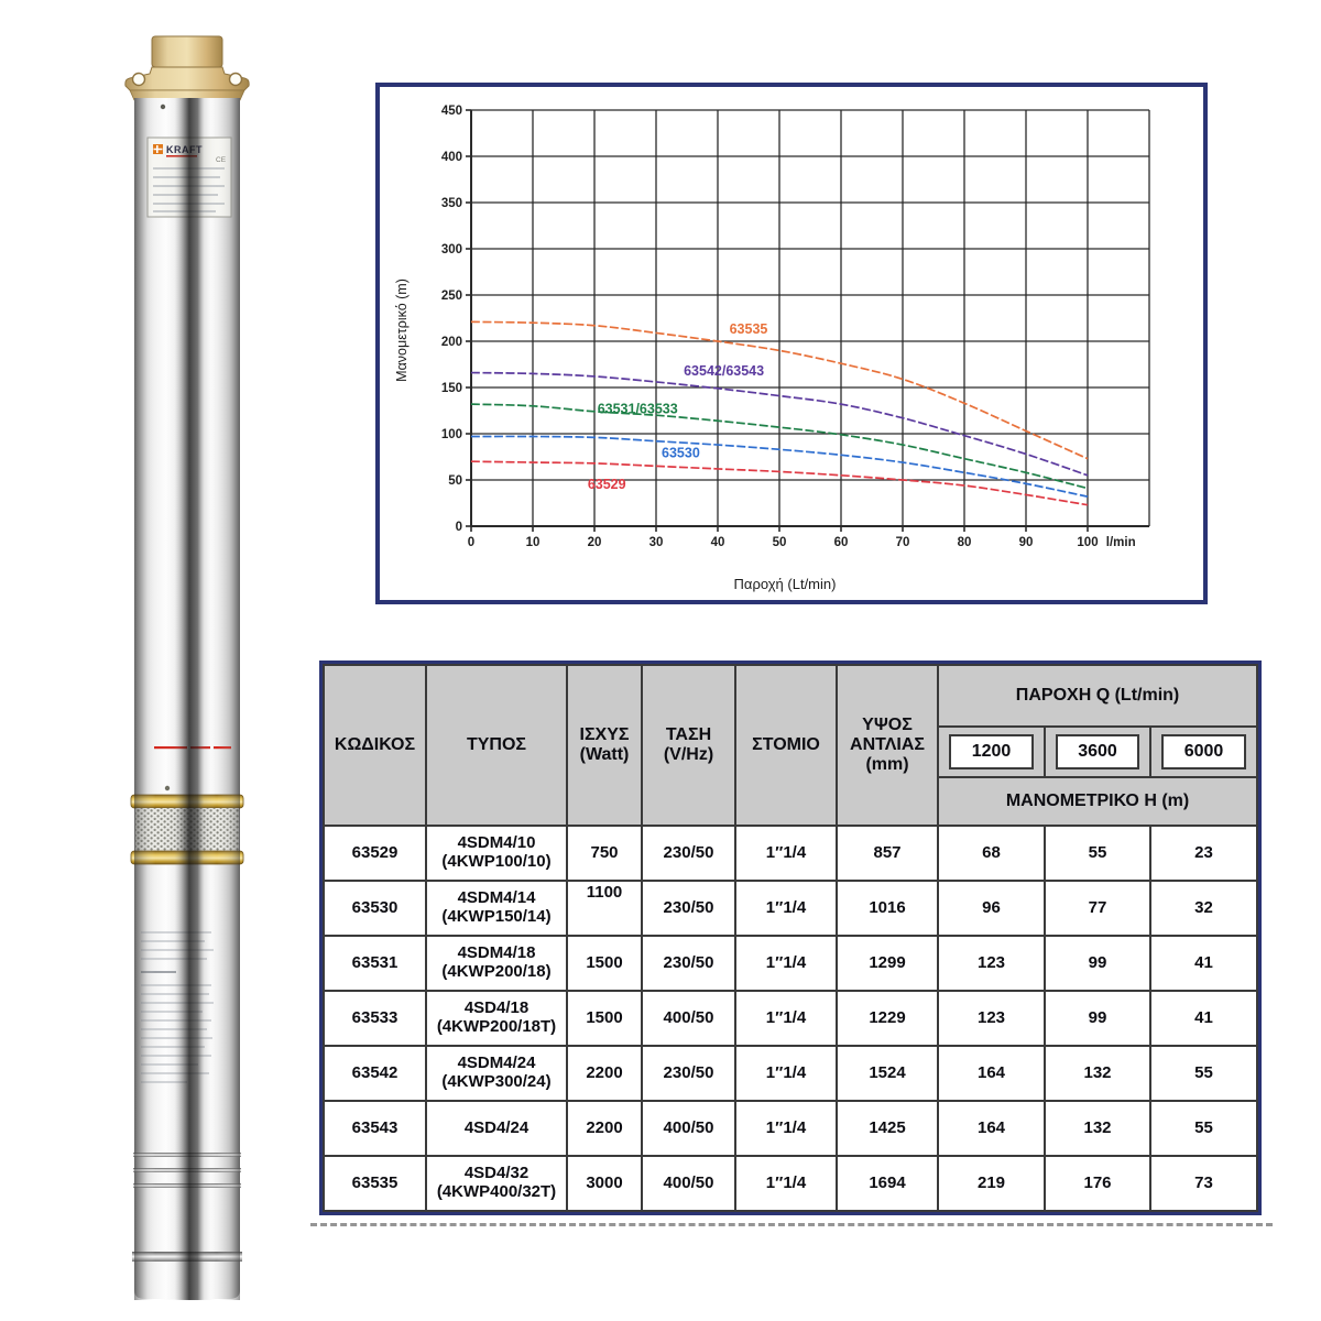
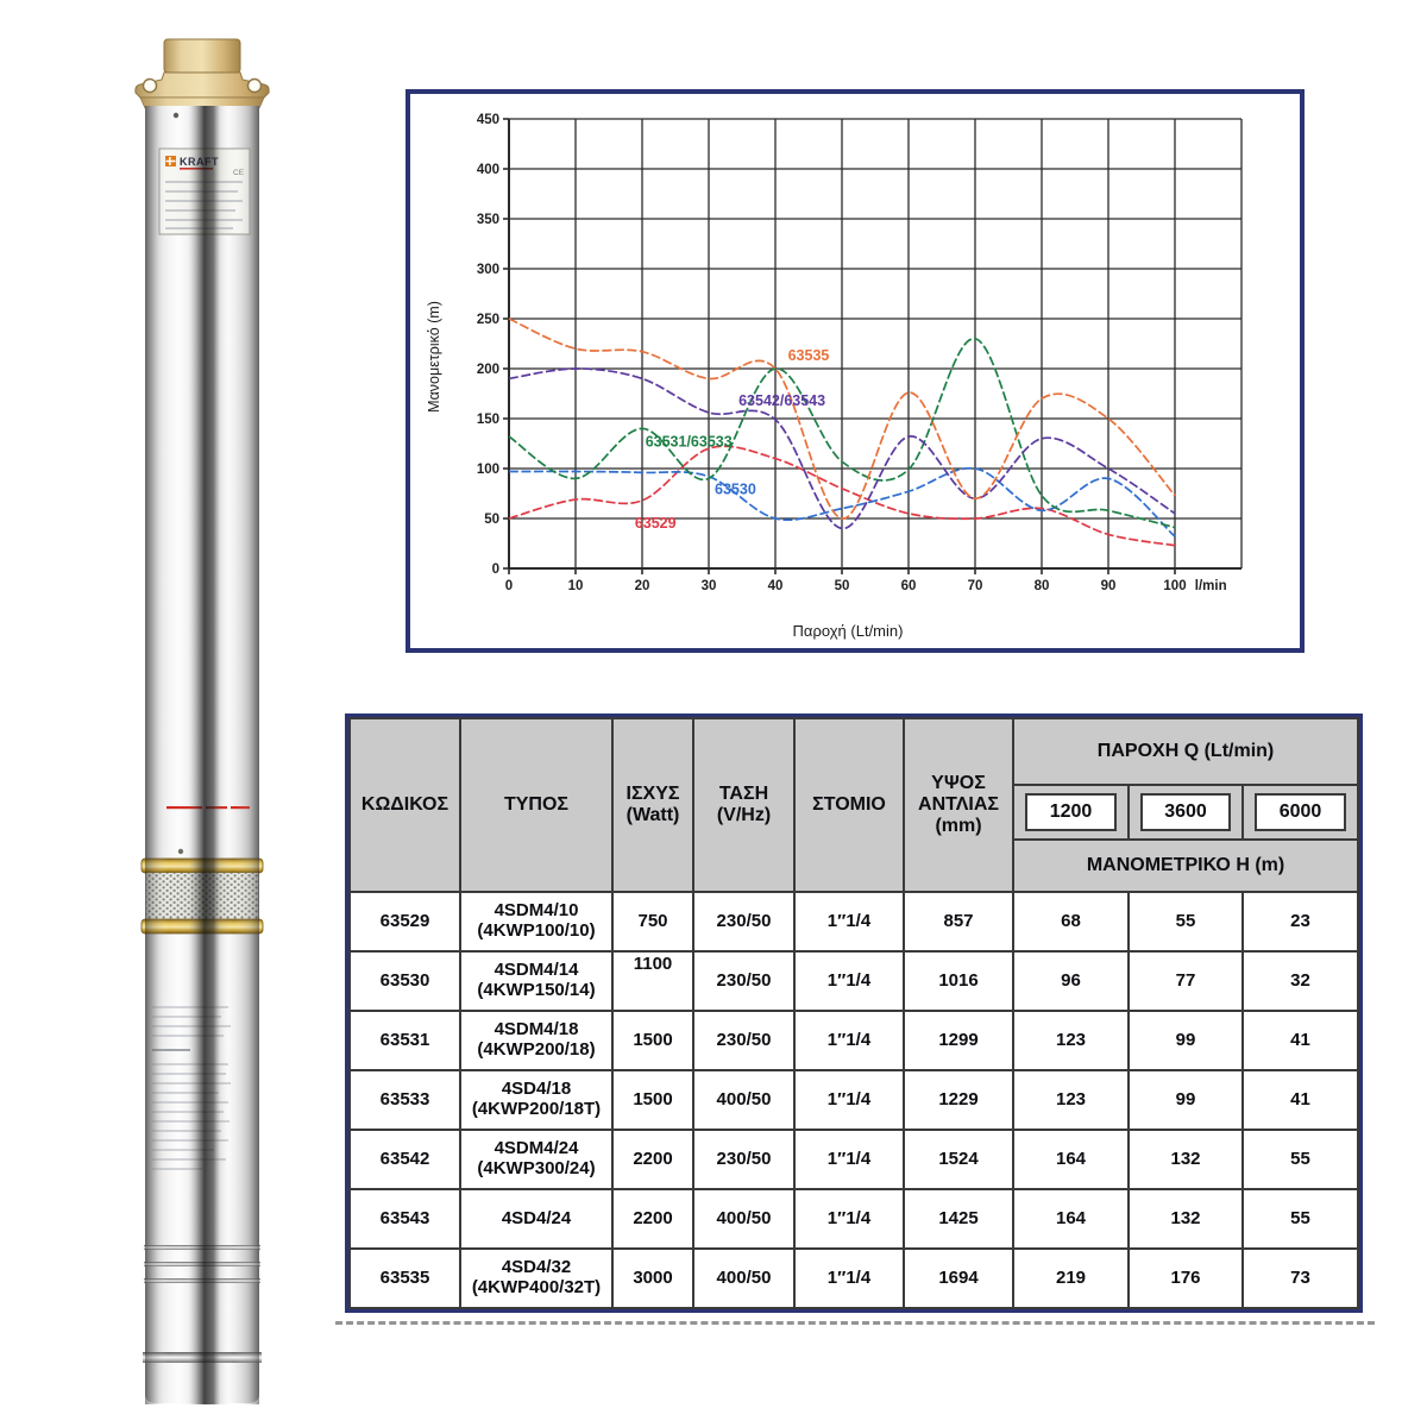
63529/0: 70 -> 50
63542/63543/0: 170 -> 190
63535/0: 220 -> 250
63531/63533/10: 130 -> 90
63542/63543/10: 160 -> 200
63531/63533/20: 120 -> 140
63542/63543/20: 160 -> 190
63529/30: 60 -> 120
63531/63533/30: 120 -> 90
63535/30: 210 -> 190
63529/40: 60 -> 110
63530/40: 90 -> 50
63531/63533/40: 110 -> 200
63529/50: 60 -> 80
63530/50: 80 -> 60
63542/63543/50: 140 -> 40
63535/50: 190 -> 50
63530/70: 70 -> 100
63531/63533/70: 90 -> 230
63542/63543/70: 120 -> 70
63535/70: 160 -> 70
63529/80: 40 -> 60
63542/63543/80: 100 -> 130
63535/80: 130 -> 170
63530/90: 50 -> 90
63542/63543/90: 80 -> 100
63535/90: 100 -> 150
